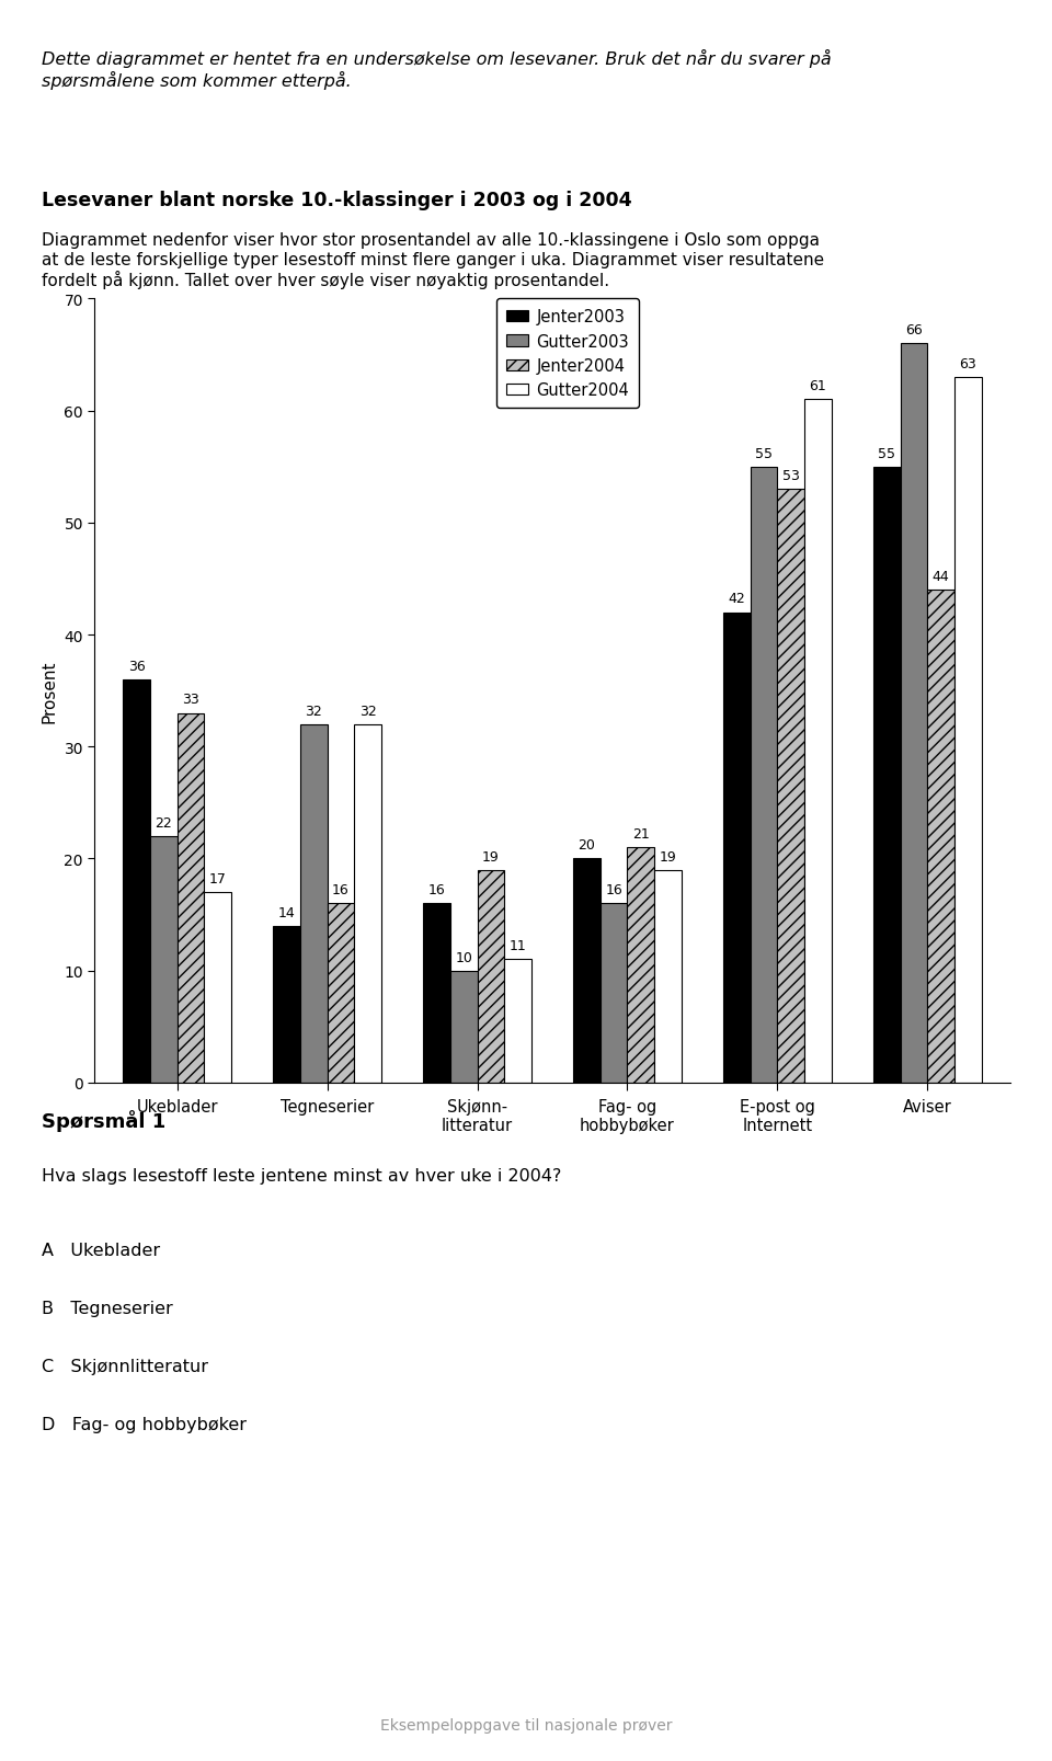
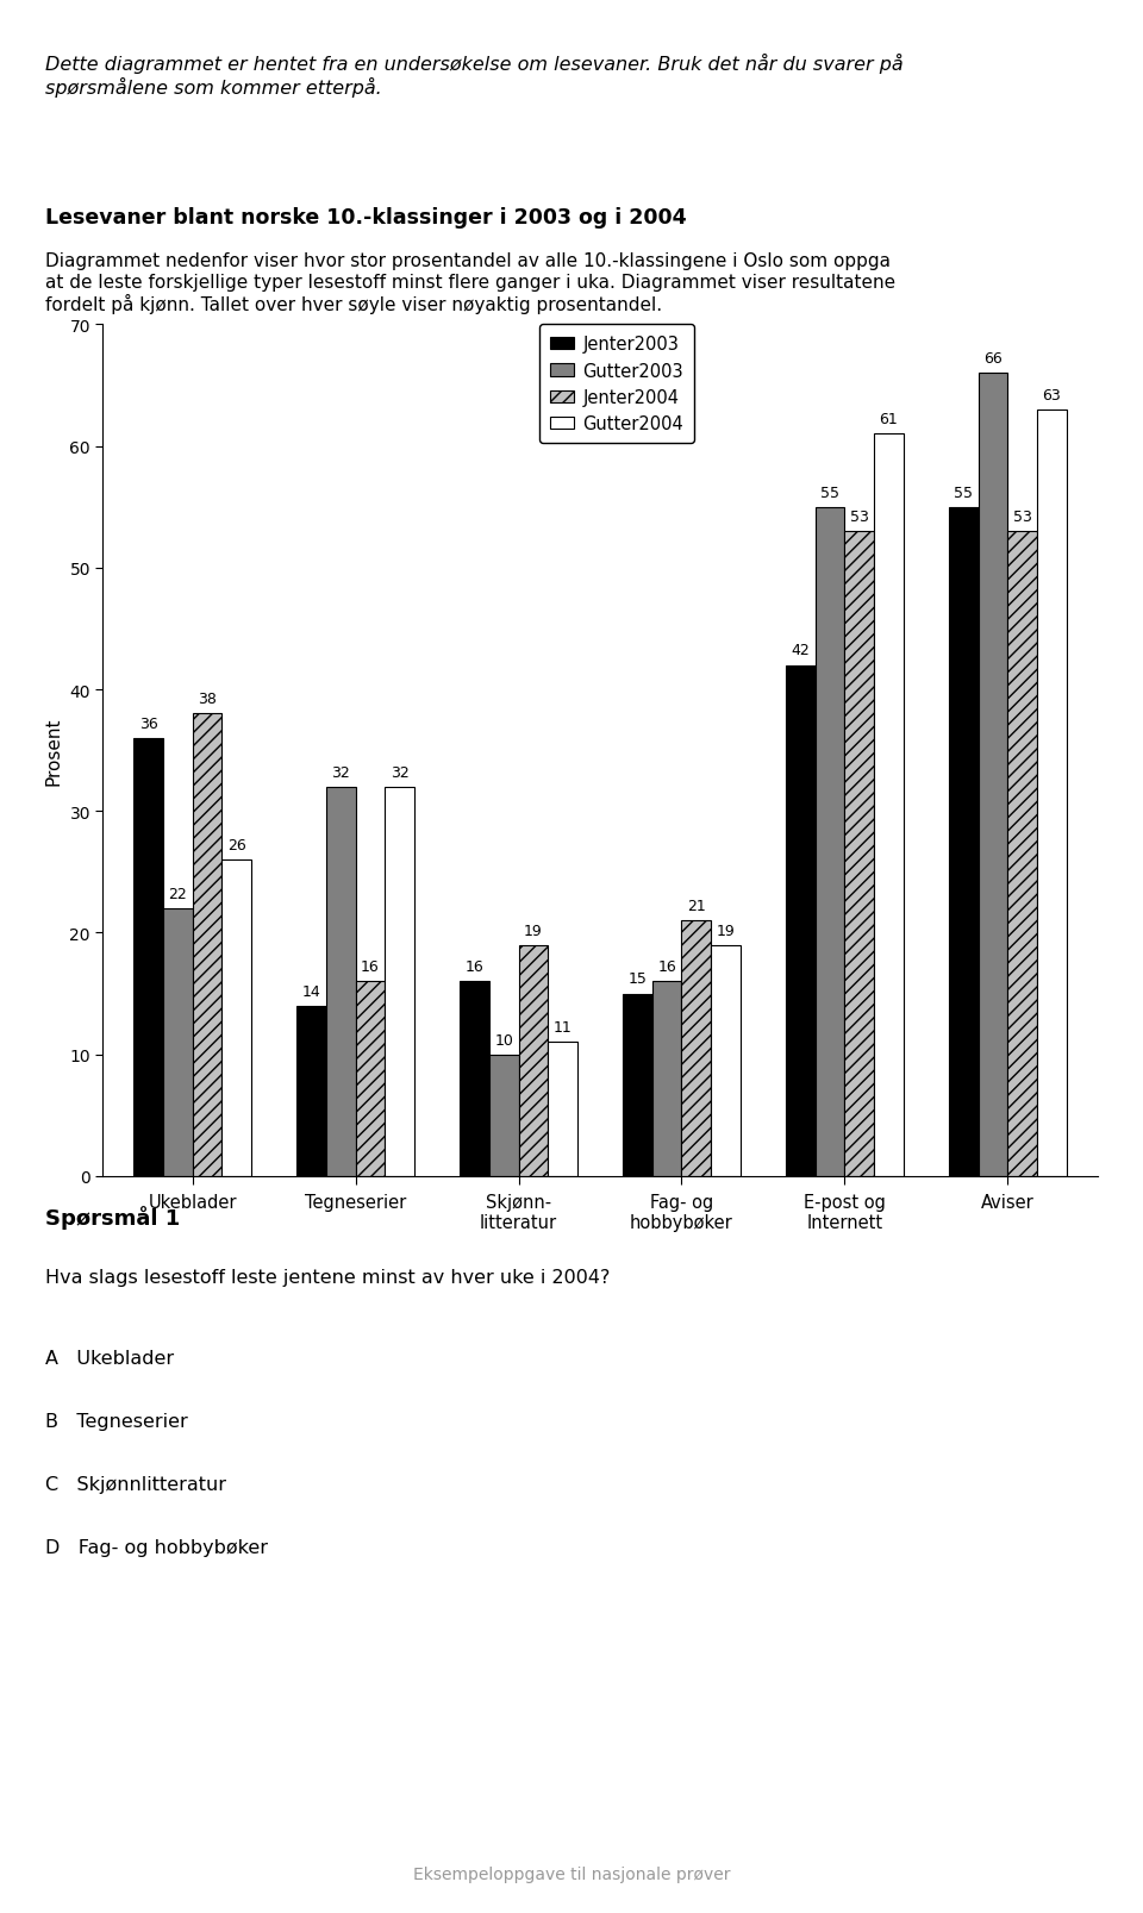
Jenter2004/Ukeblader: 33 -> 38
Gutter2004/Ukeblader: 17 -> 26
Jenter2003/Fag- og hobbybøker: 20 -> 15
Jenter2004/Aviser: 44 -> 53
